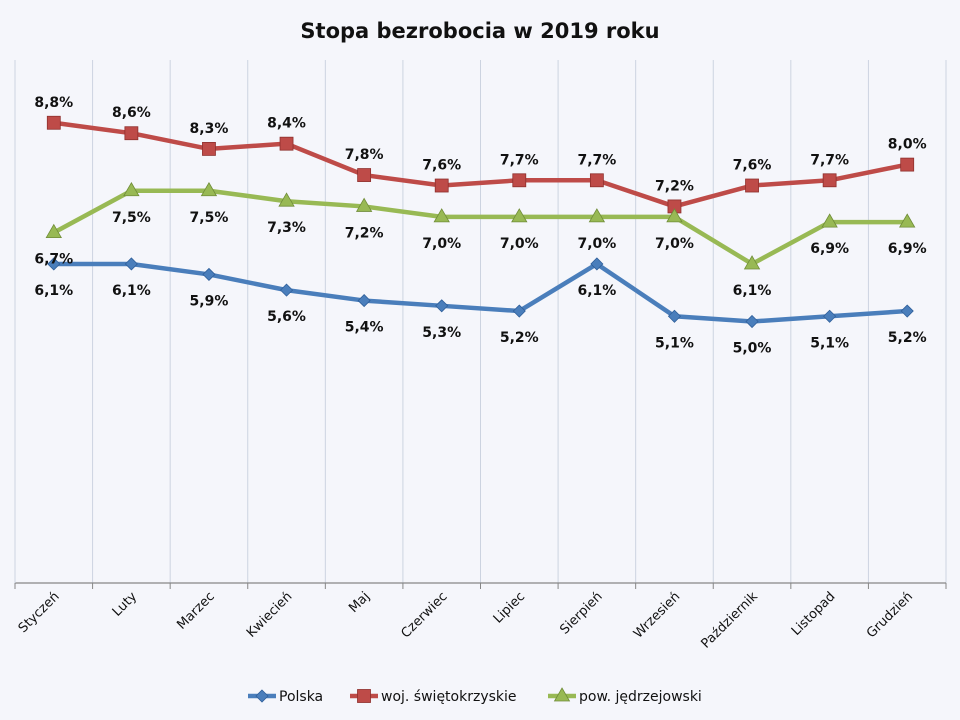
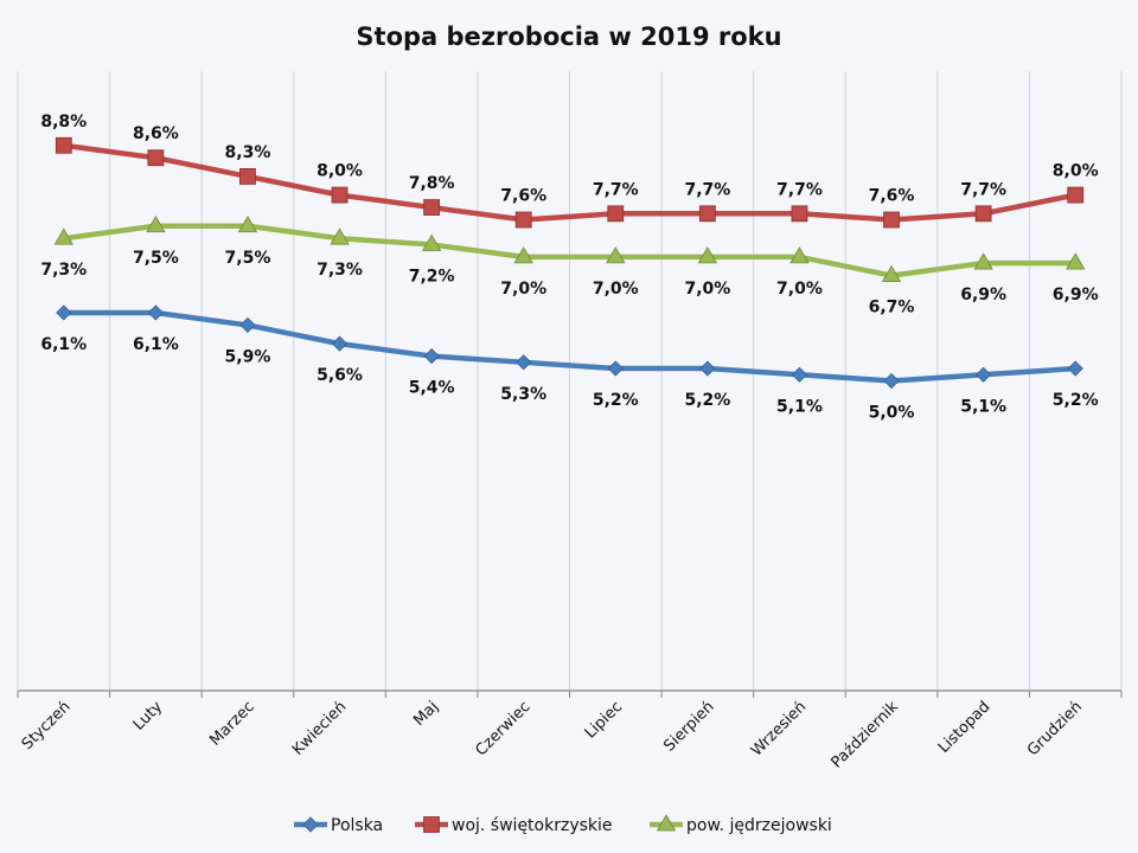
pow. jędrzejowski/Styczeń: 6,7% -> 7,3%
woj. świętokrzyskie/Kwiecień: 8,4% -> 8,0%
Polska/Sierpień: 6,1% -> 5,2%
woj. świętokrzyskie/Wrzesień: 7,2% -> 7,7%
pow. jędrzejowski/Październik: 6,1% -> 6,7%
